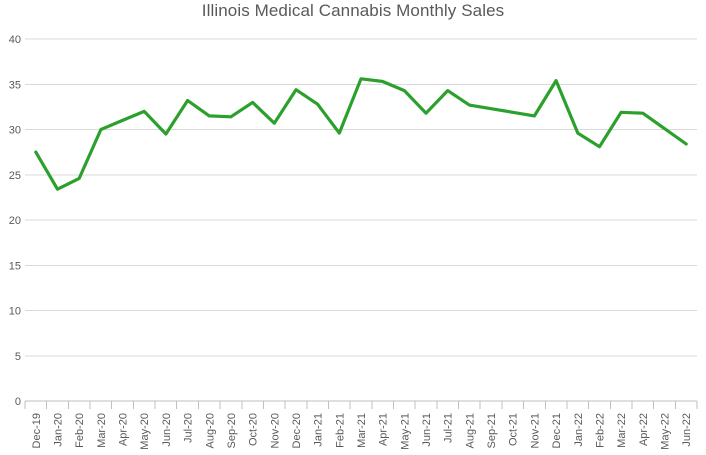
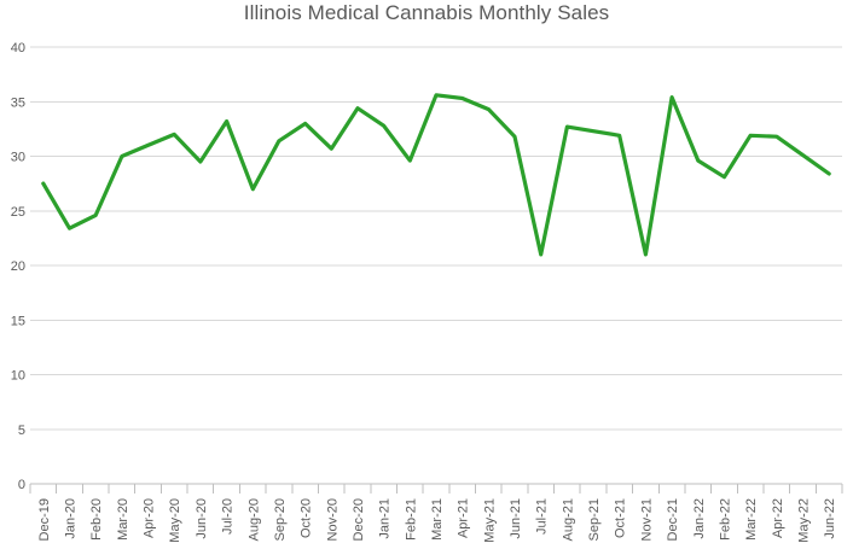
Aug-20: 32 -> 27
Jul-21: 34 -> 21
Nov-21: 32 -> 21
